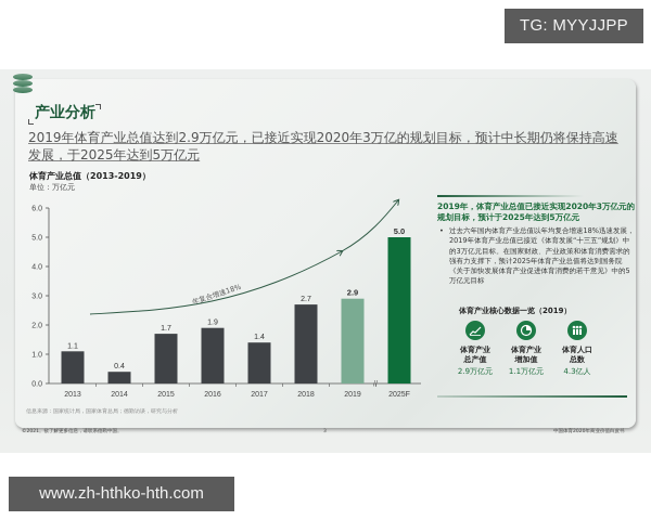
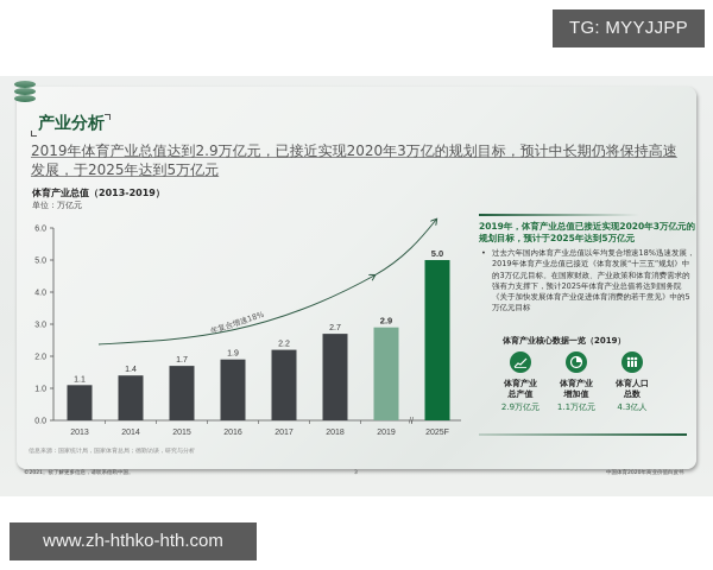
2014: 0.4 -> 1.4
2017: 1.4 -> 2.2
